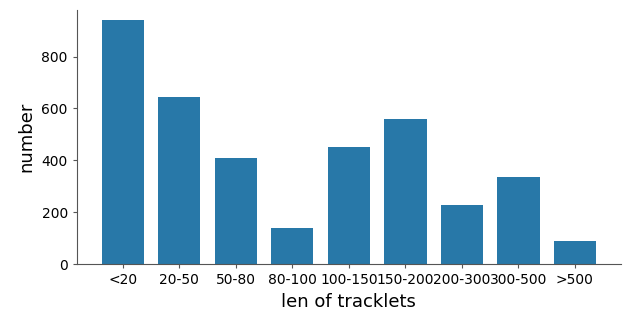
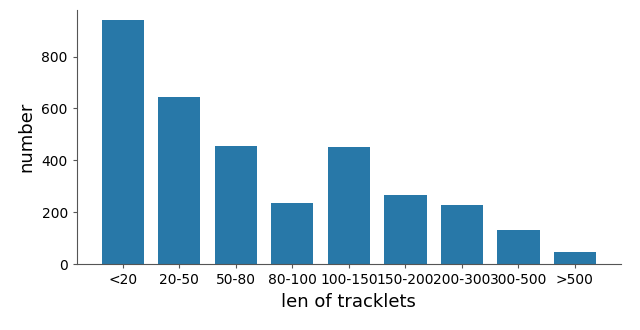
50-80: 410 -> 455
80-100: 140 -> 237
150-200: 560 -> 265
300-500: 335 -> 130
>500: 90 -> 48
